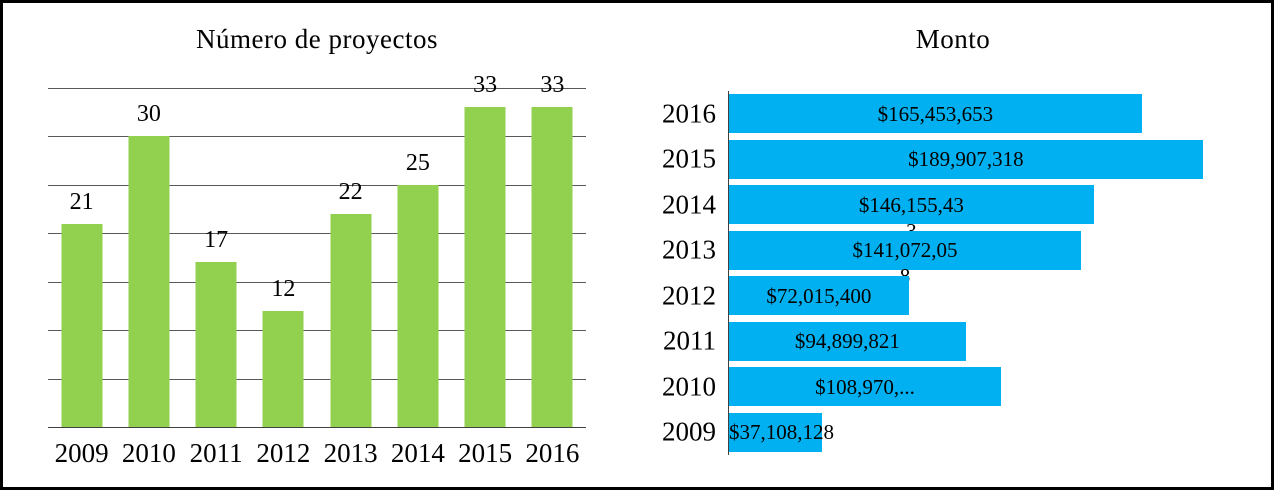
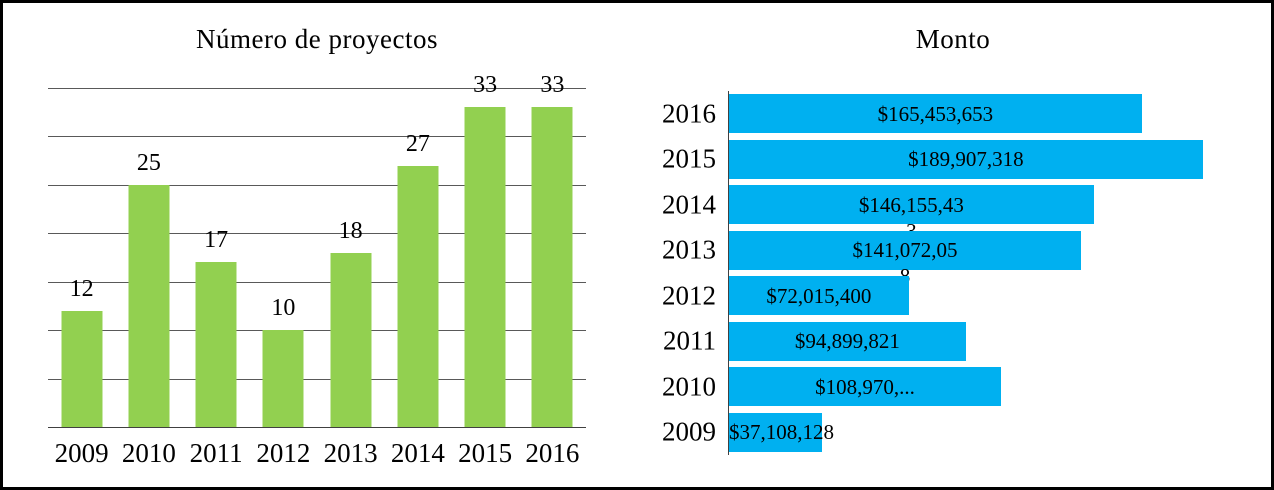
Número de proyectos/2009: 21 -> 12
Número de proyectos/2010: 30 -> 25
Número de proyectos/2012: 12 -> 10
Número de proyectos/2013: 22 -> 18
Número de proyectos/2014: 25 -> 27
